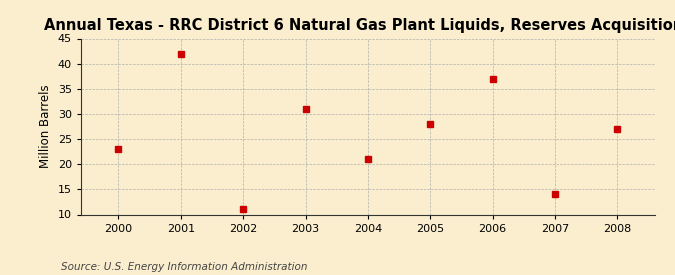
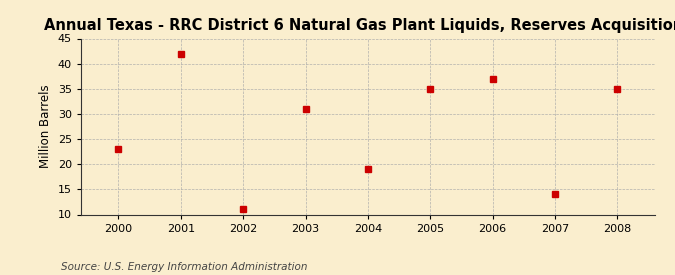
2004: 21 -> 19
2005: 28 -> 35
2008: 27 -> 35
